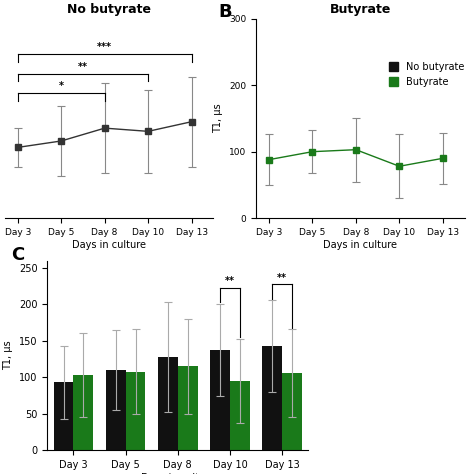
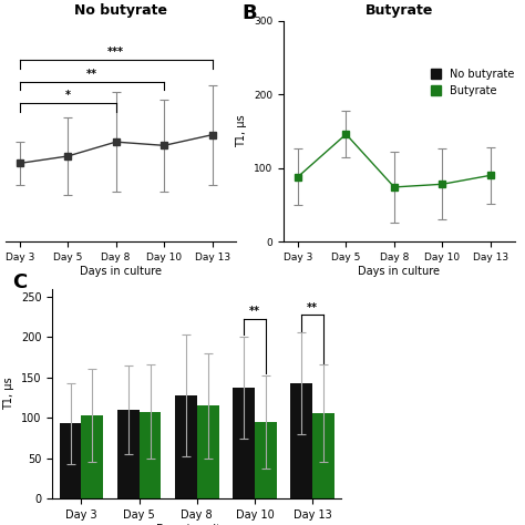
Butyrate/Day 5: 100 -> 146
Butyrate/Day 8: 103 -> 74
